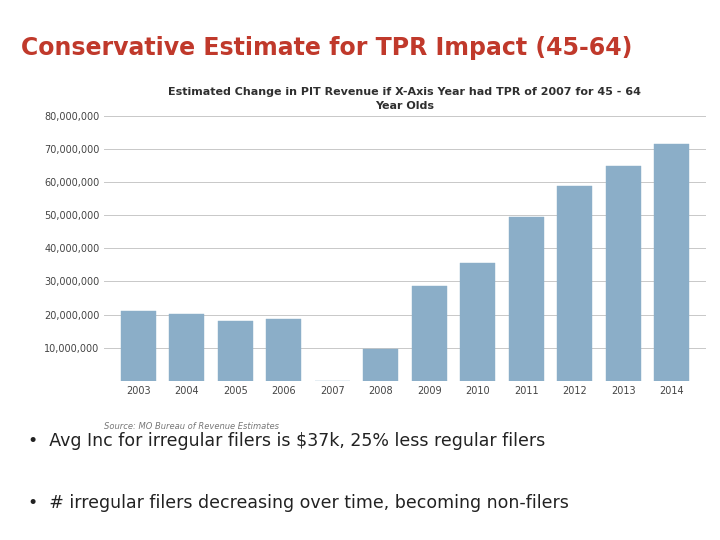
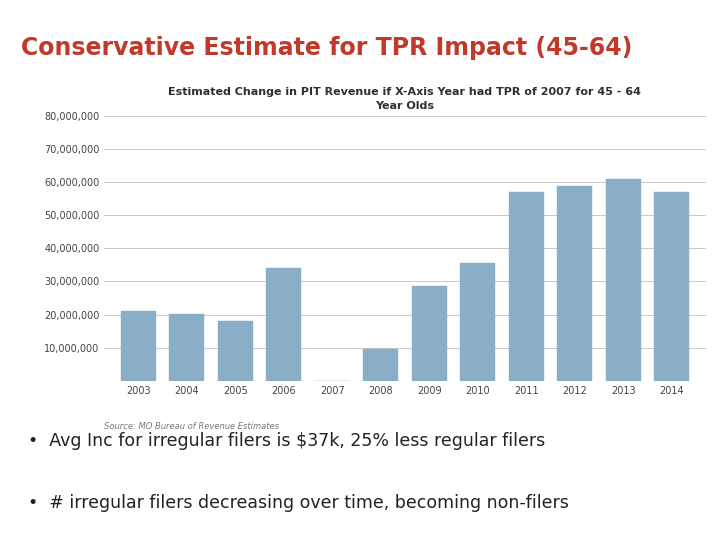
2006: 18,800,000 -> 34,000,000
2011: 49,500,000 -> 57,000,000
2013: 65,000,000 -> 61,000,000
2014: 71,500,000 -> 57,000,000
